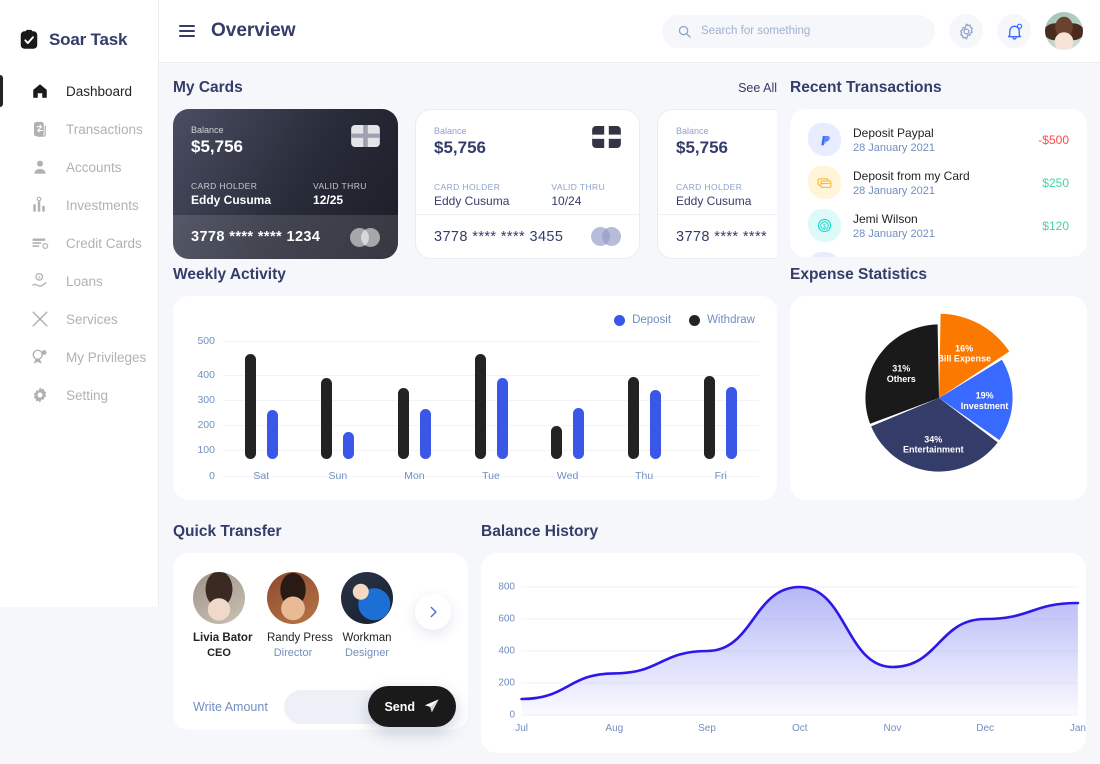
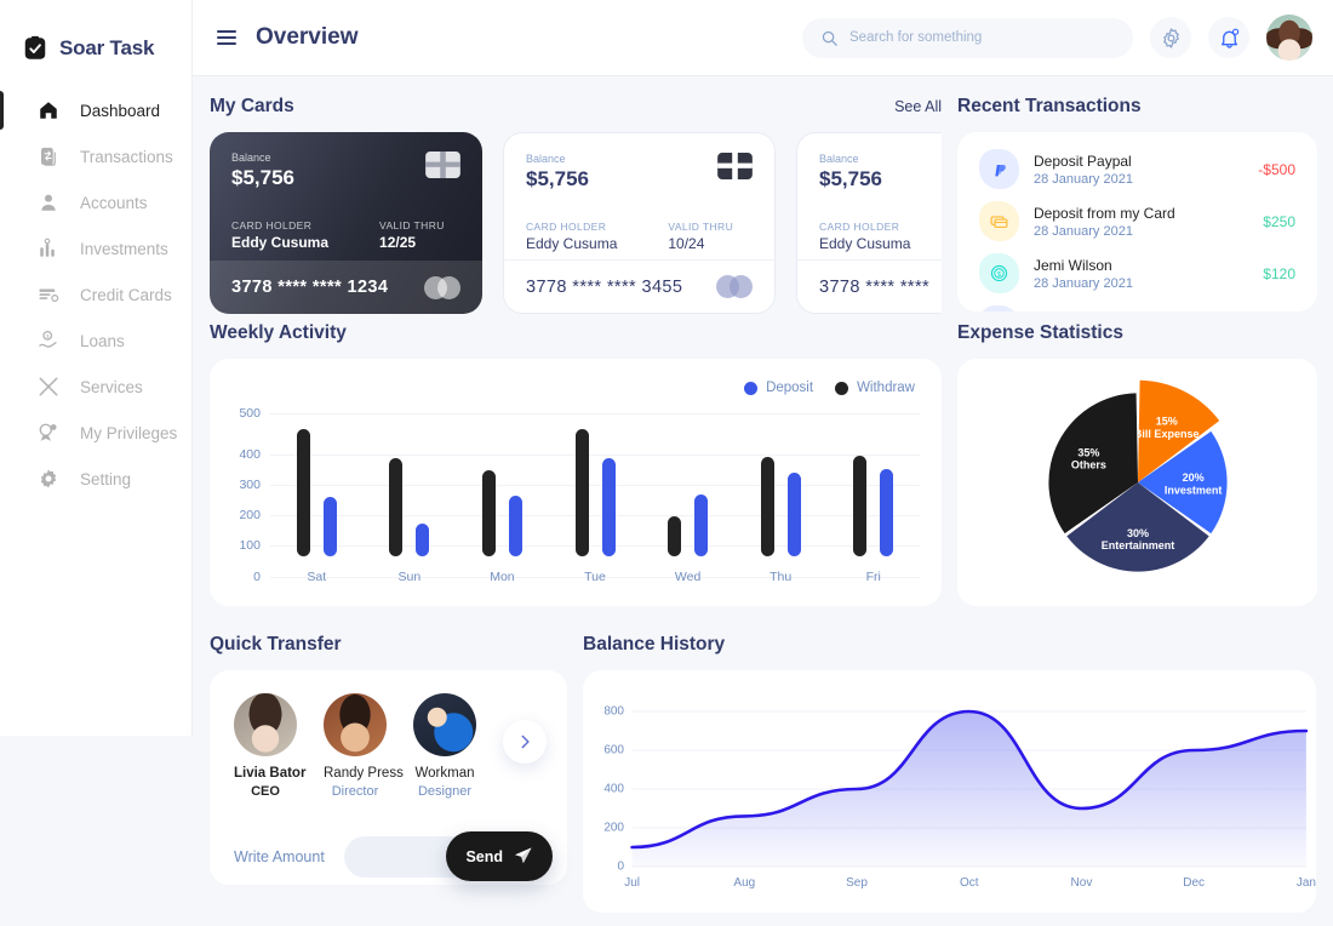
Expense Statistics/Bill Expense: 16% -> 15%
Expense Statistics/Investment: 19% -> 20%
Expense Statistics/Entertainment: 34% -> 30%
Expense Statistics/Others: 31% -> 35%
